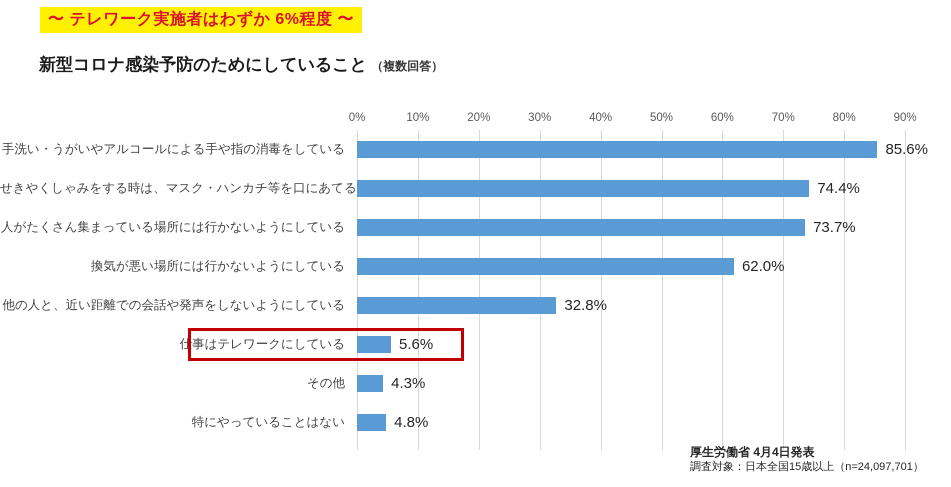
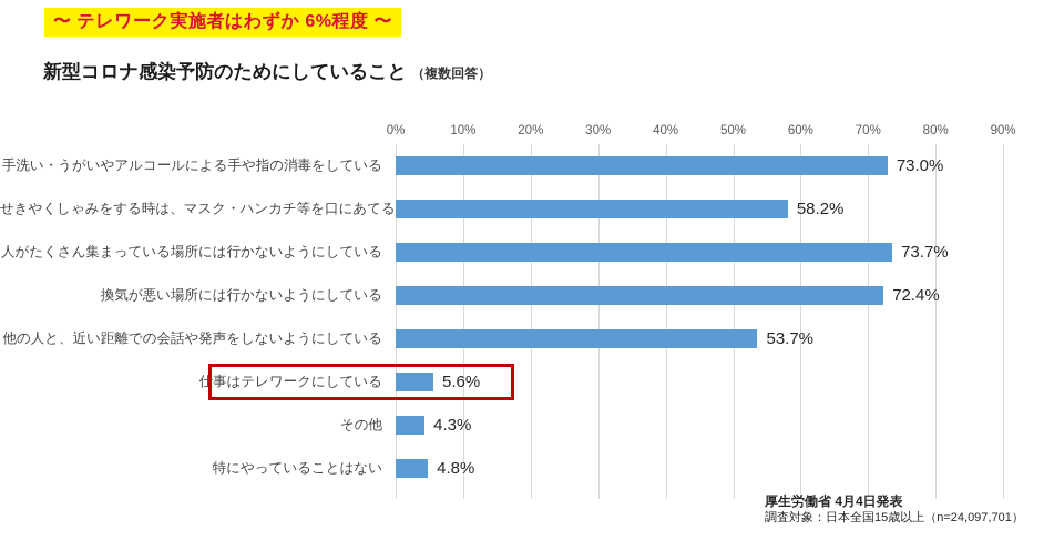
手洗い・うがいやアルコールによる手や指の消毒をしている: 85.6% -> 73.0%
せきやくしゃみをする時は、マスク・ハンカチ等を口にあてる: 74.4% -> 58.2%
換気が悪い場所には行かないようにしている: 62.0% -> 72.4%
他の人と、近い距離での会話や発声をしないようにしている: 32.8% -> 53.7%
